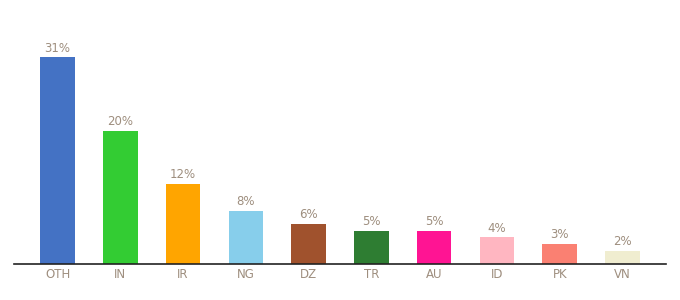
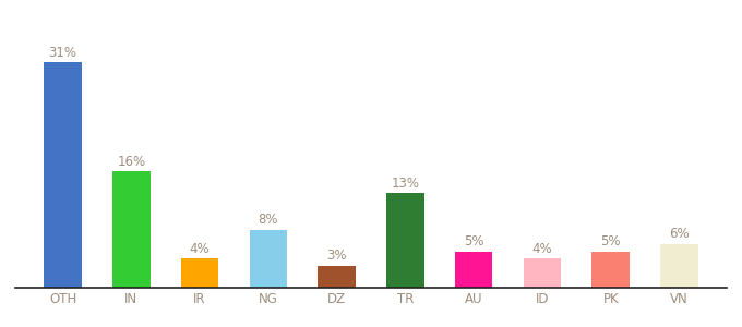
IN: 20% -> 16%
IR: 12% -> 4%
DZ: 6% -> 3%
TR: 5% -> 13%
PK: 3% -> 5%
VN: 2% -> 6%
